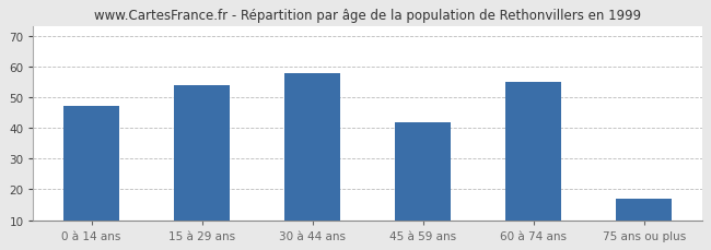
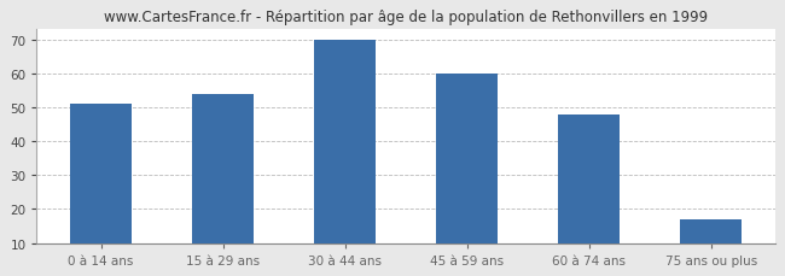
0 à 14 ans: 47 -> 51
30 à 44 ans: 58 -> 70
45 à 59 ans: 42 -> 60
60 à 74 ans: 55 -> 48
